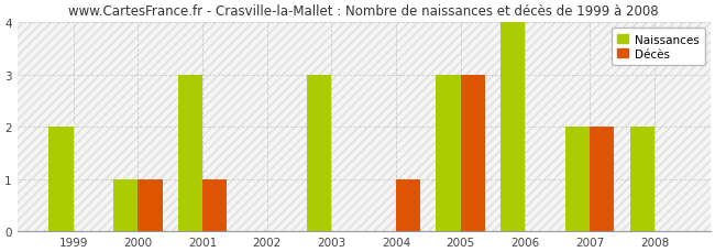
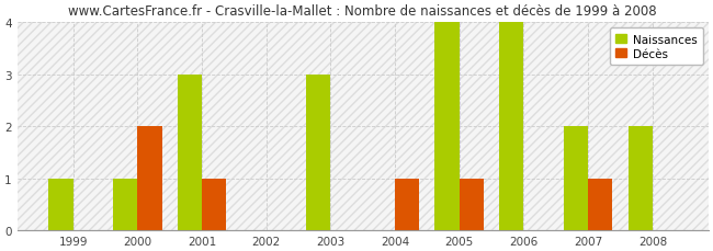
Naissances/1999: 2 -> 1
Décès/2000: 1 -> 2
Naissances/2005: 3 -> 4
Décès/2005: 3 -> 1
Décès/2007: 2 -> 1
